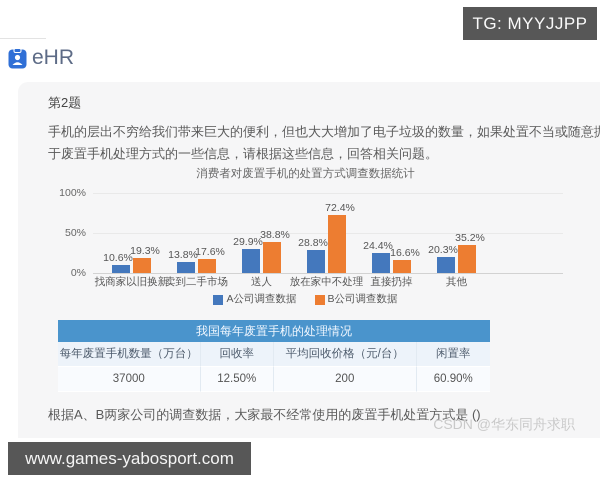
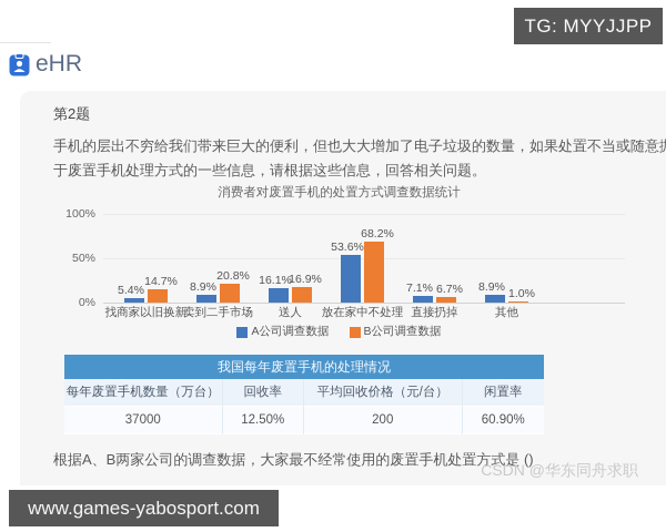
A公司调查数据/找商家以旧换新: 10.6% -> 5.4%
B公司调查数据/找商家以旧换新: 19.3% -> 14.7%
A公司调查数据/卖到二手市场: 13.8% -> 8.9%
B公司调查数据/卖到二手市场: 17.6% -> 20.8%
A公司调查数据/送人: 29.9% -> 16.1%
B公司调查数据/送人: 38.8% -> 16.9%
A公司调查数据/放在家中不处理: 28.8% -> 53.6%
B公司调查数据/放在家中不处理: 72.4% -> 68.2%
A公司调查数据/直接扔掉: 24.4% -> 7.1%
B公司调查数据/直接扔掉: 16.6% -> 6.7%
A公司调查数据/其他: 20.3% -> 8.9%
B公司调查数据/其他: 35.2% -> 1.0%
